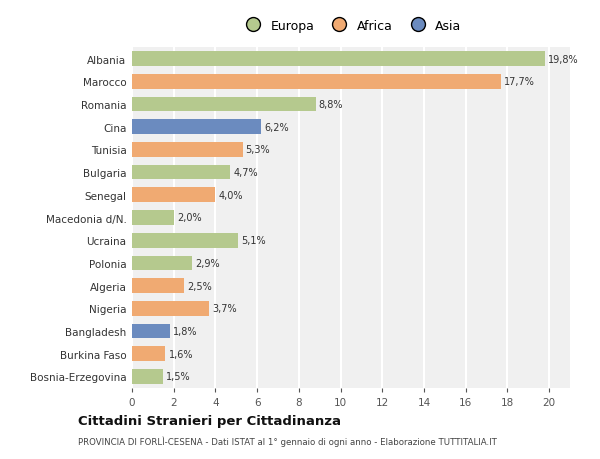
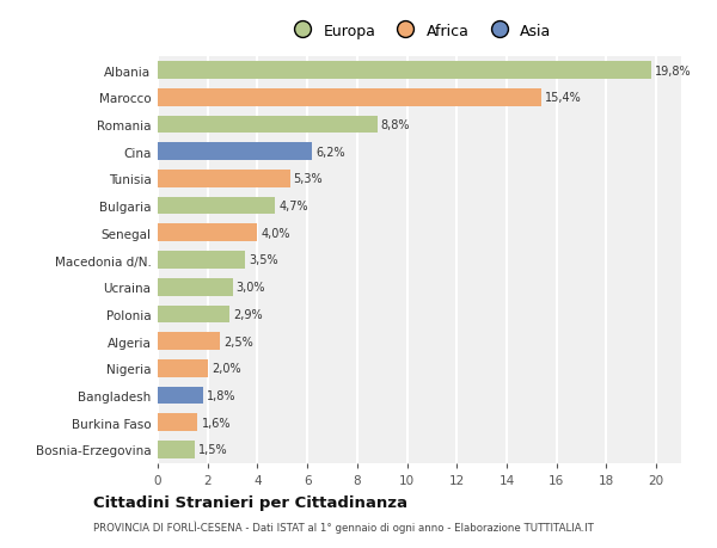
Marocco: 17,7% -> 15,4%
Macedonia d/N.: 2,0% -> 3,5%
Ucraina: 5,1% -> 3,0%
Nigeria: 3,7% -> 2,0%
